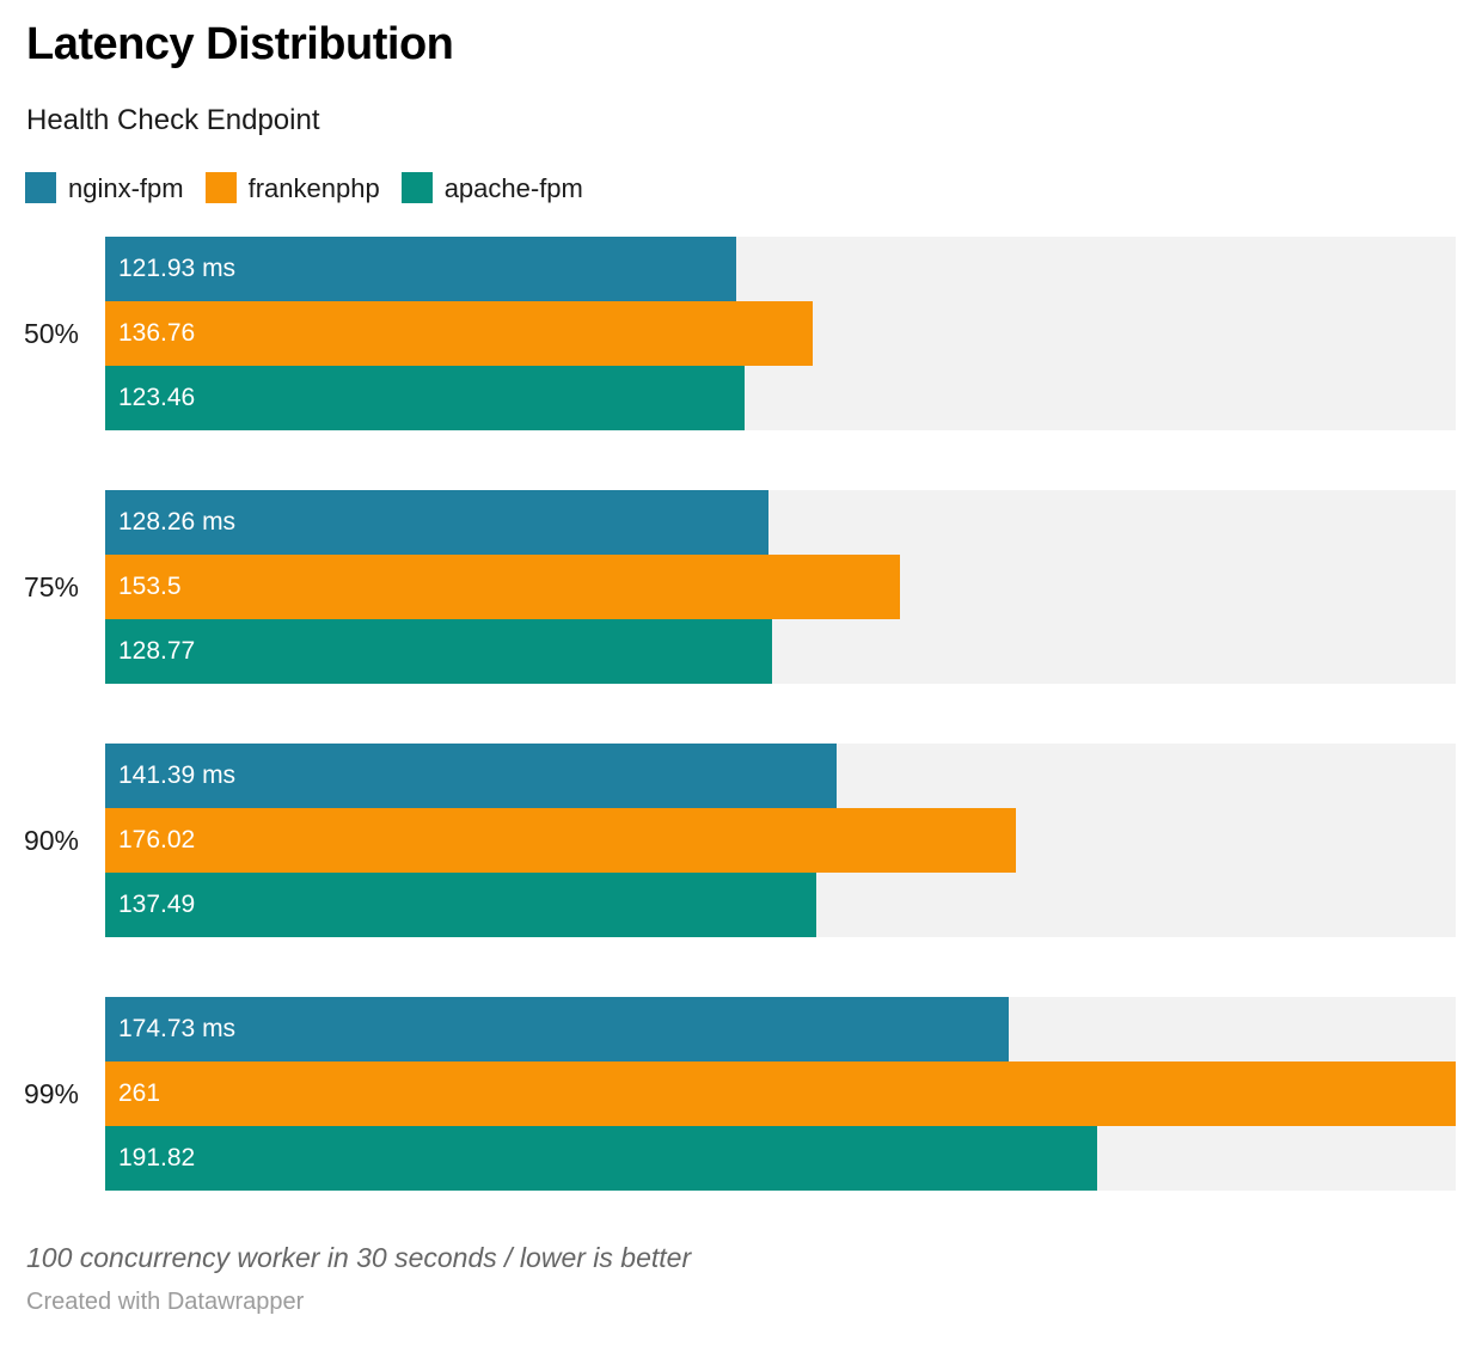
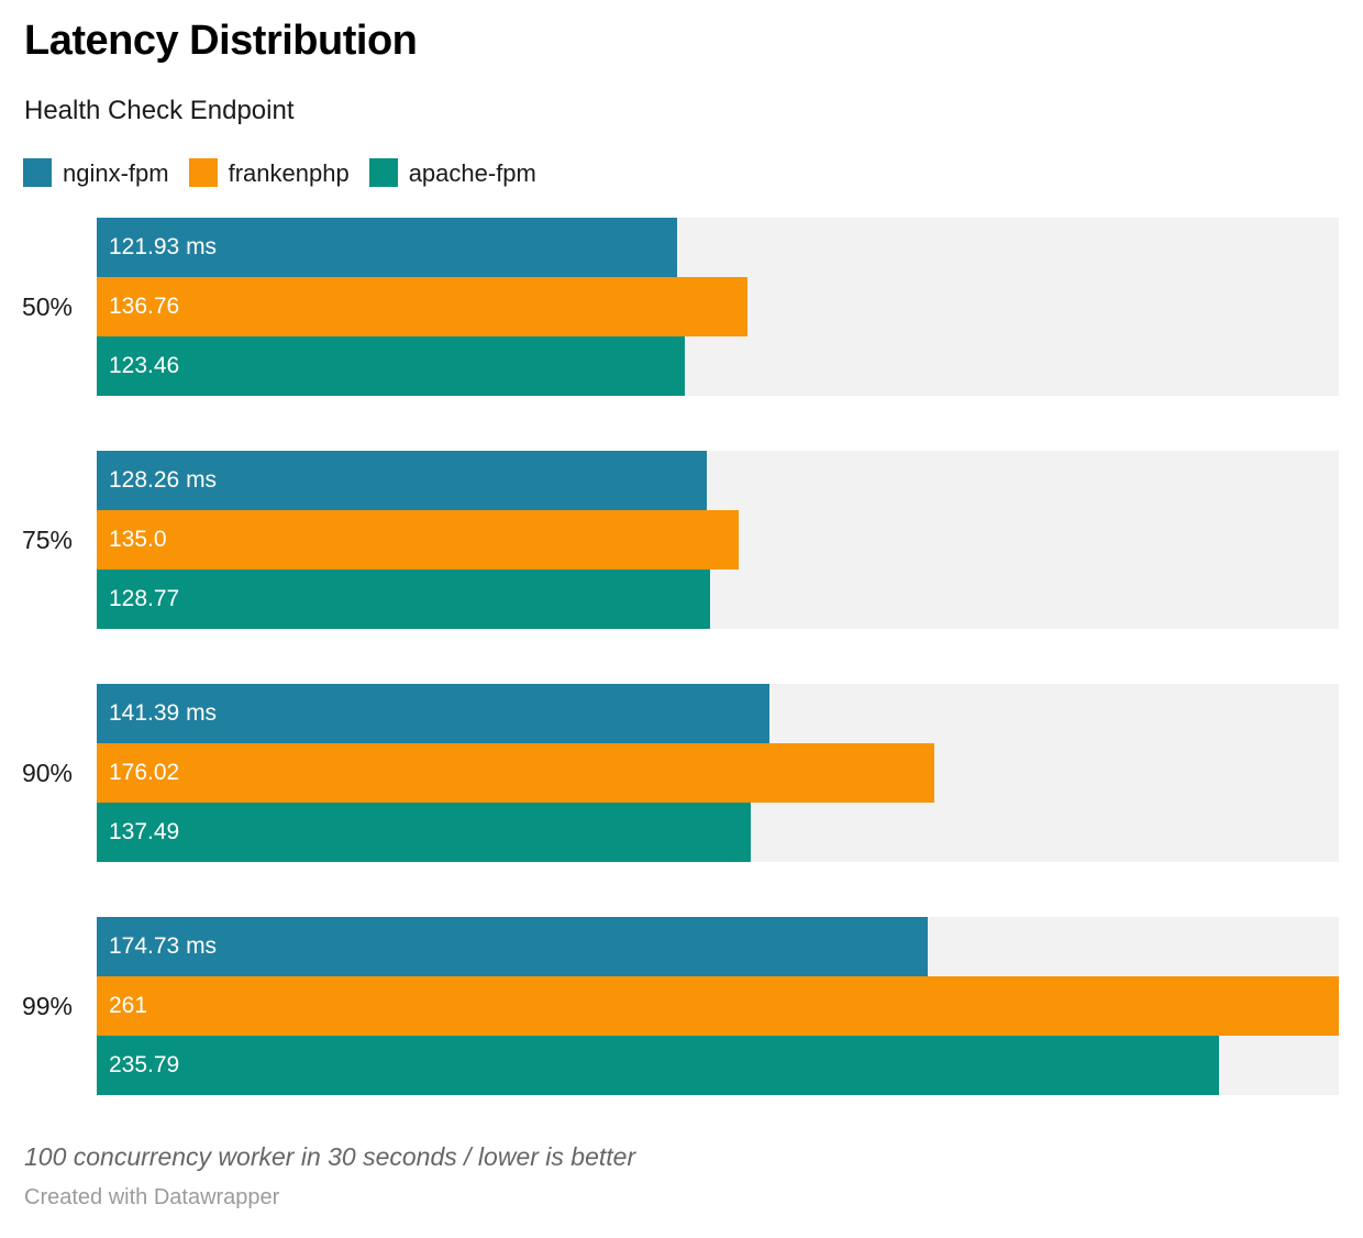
frankenphp/75%: 153.5 -> 135.0
apache-fpm/99%: 191.82 -> 235.79
